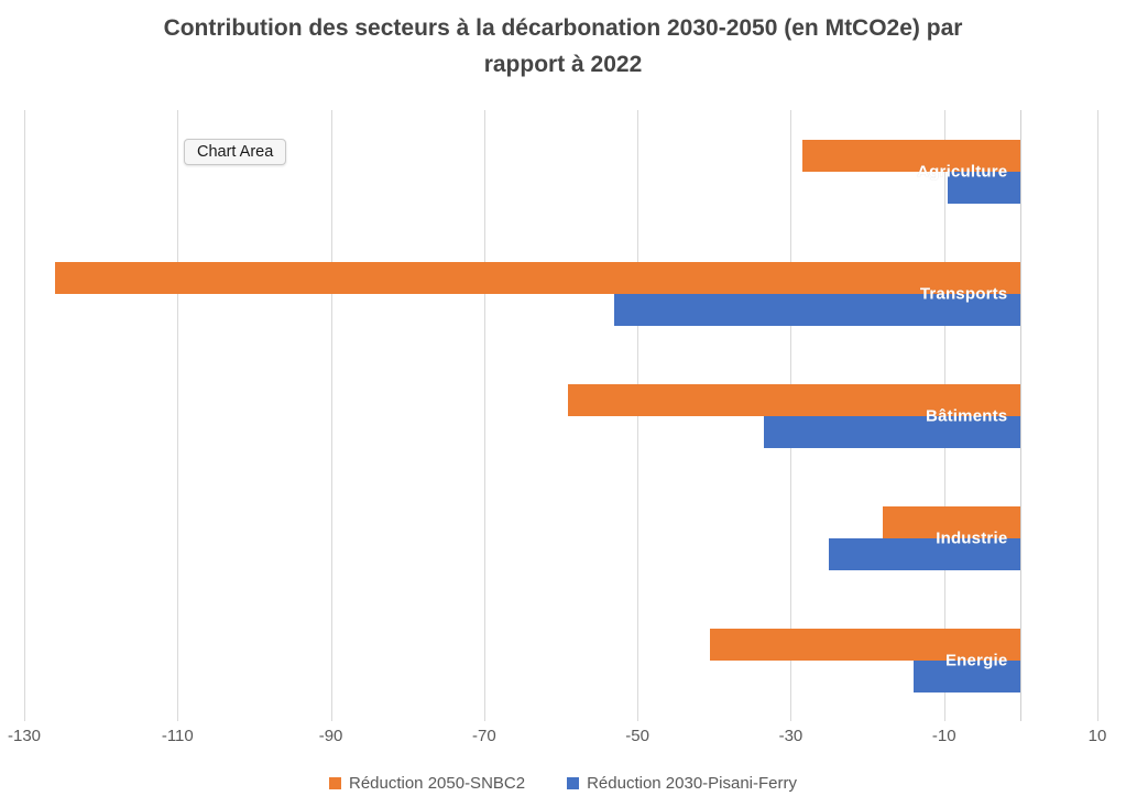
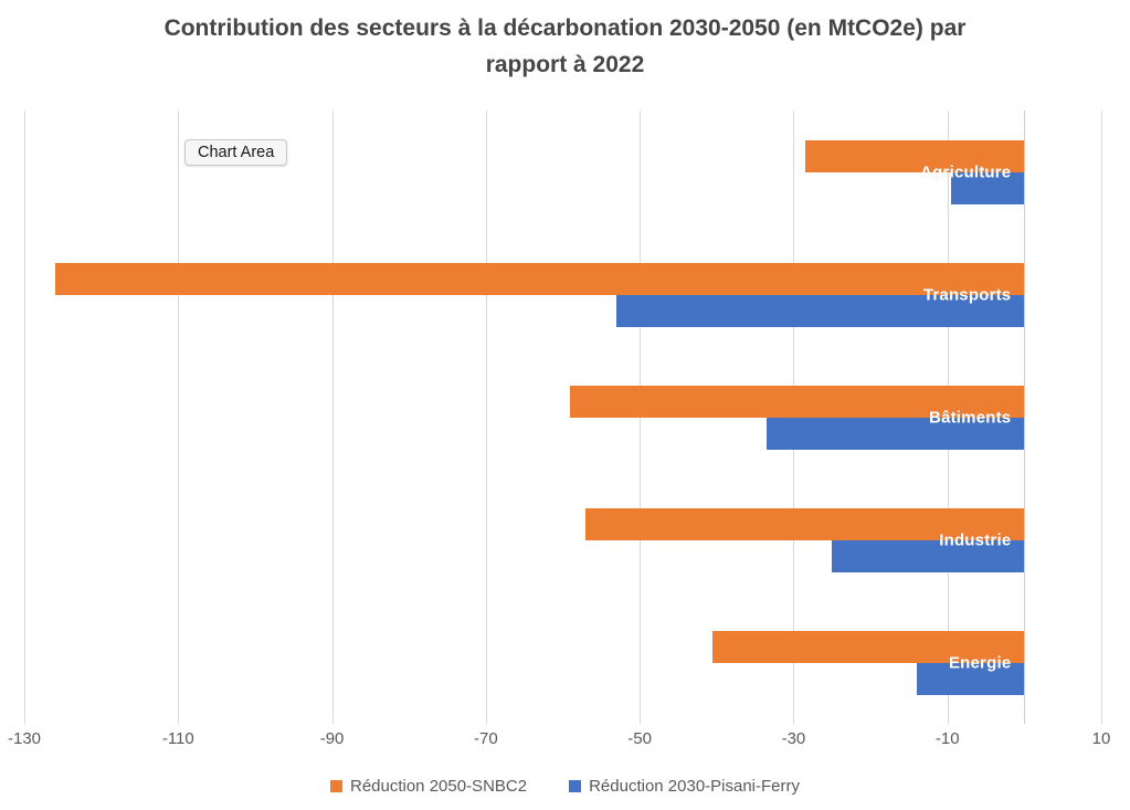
Réduction 2050-SNBC2/Industrie: -18 -> -57
